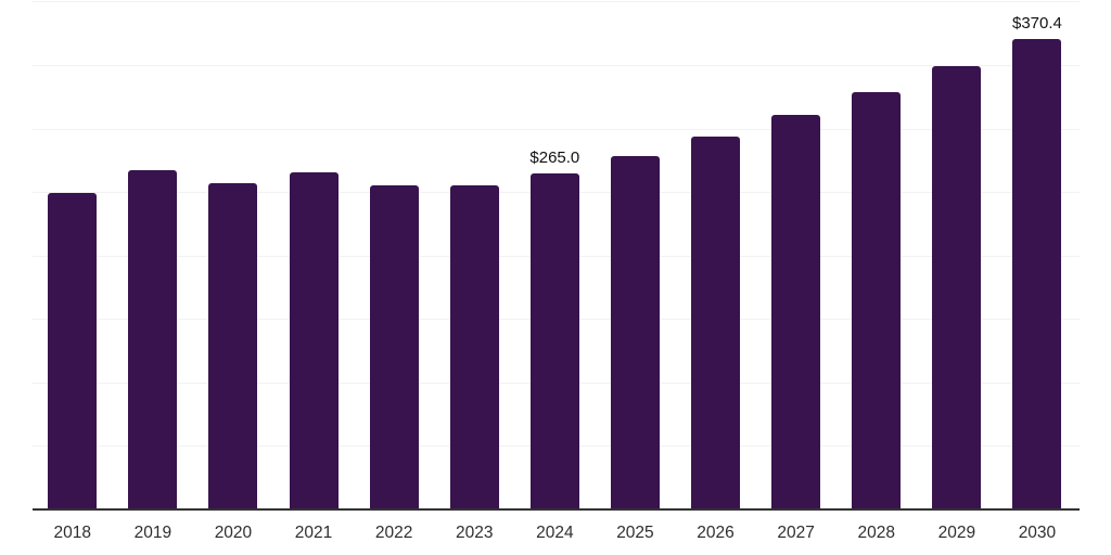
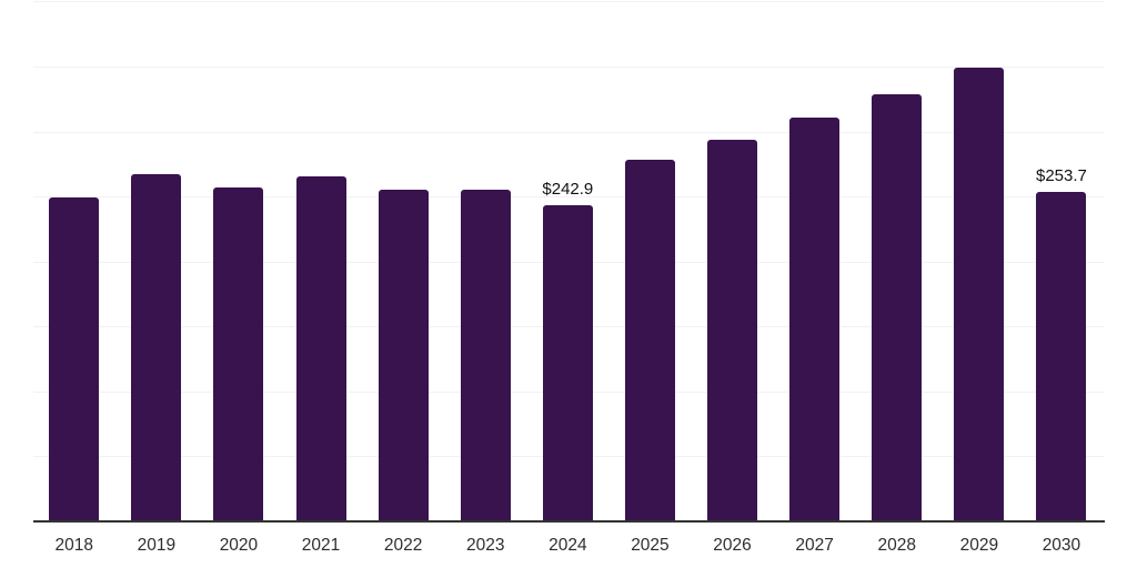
2024: $265.0 -> $242.9
2030: $370.4 -> $253.7
